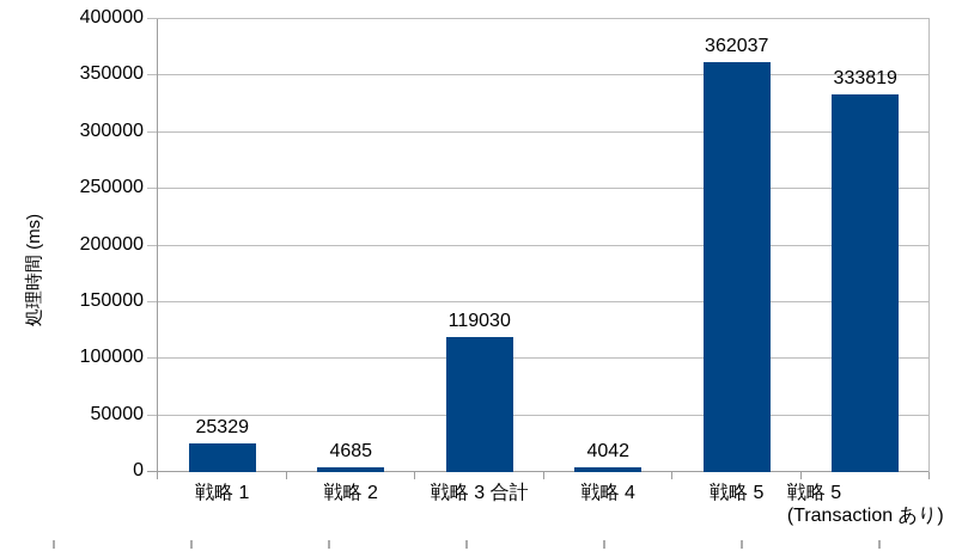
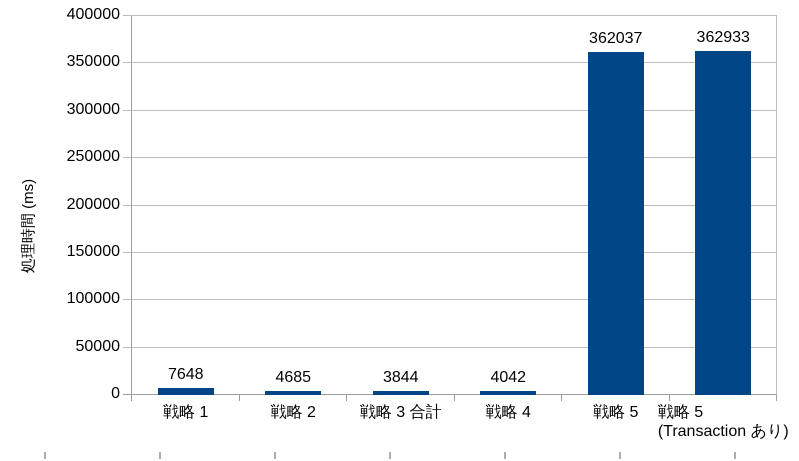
戦略 1: 25329 -> 7648
戦略 3 合計: 119030 -> 3844
戦略 5 (Transaction あり): 333819 -> 362933
